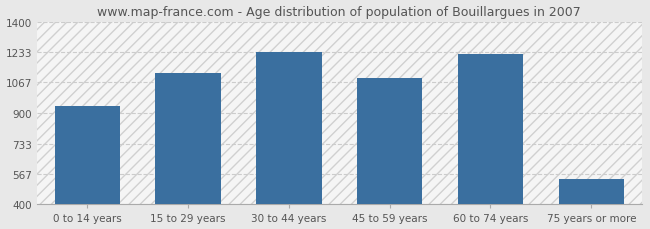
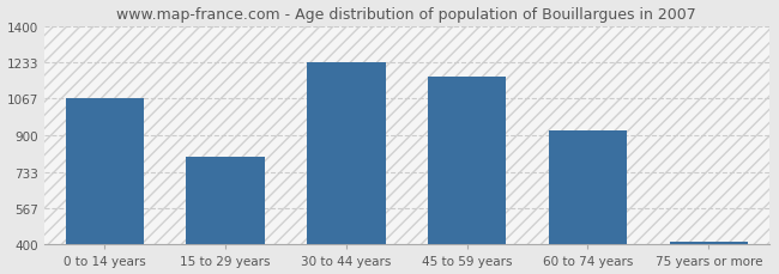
0 to 14 years: 940 -> 1070
15 to 29 years: 1120 -> 800
45 to 59 years: 1090 -> 1170
60 to 74 years: 1220 -> 920
75 years or more: 540 -> 420
